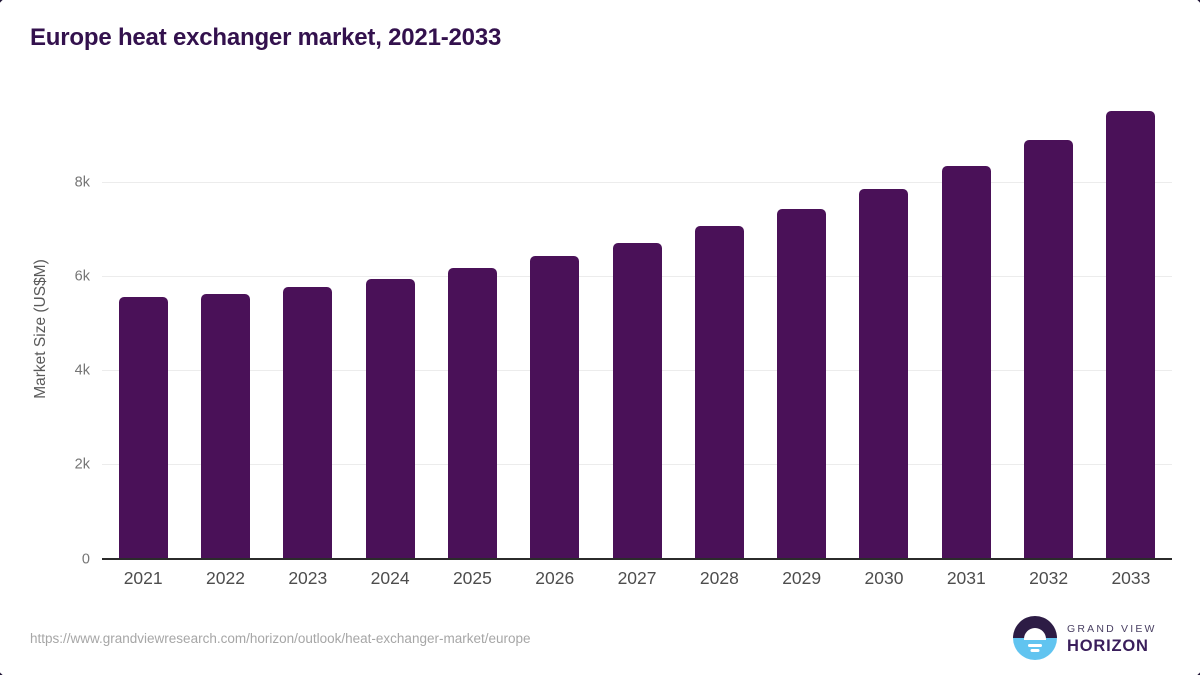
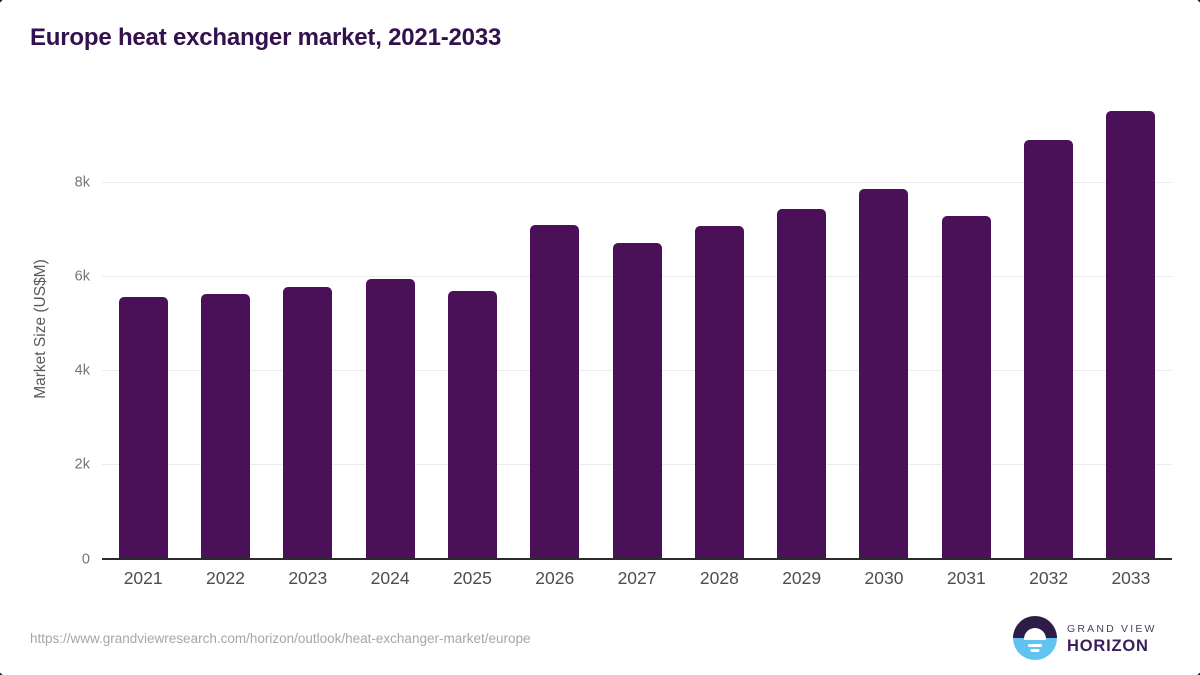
2025: 6.2k -> 5.7k
2026: 6.4k -> 7.1k
2031: 8.4k -> 7.3k
